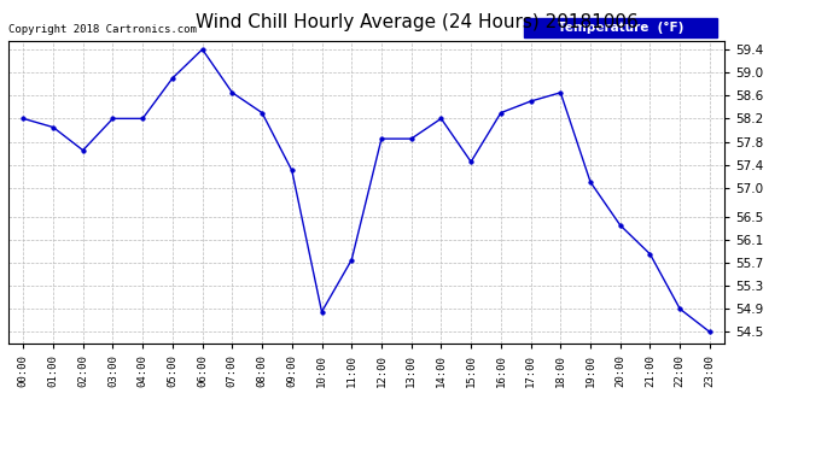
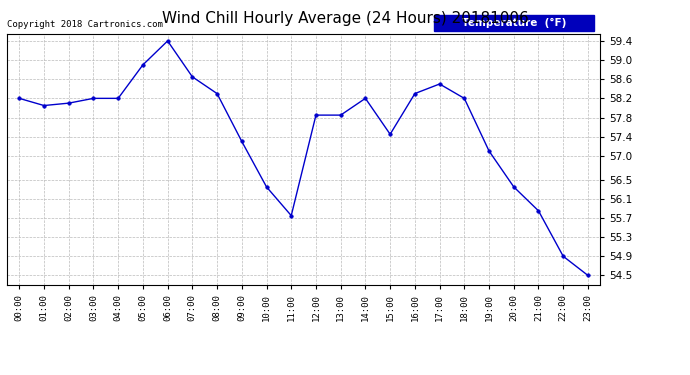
02:00: 57.65 -> 58.10
10:00: 54.85 -> 56.35
18:00: 58.65 -> 58.20
